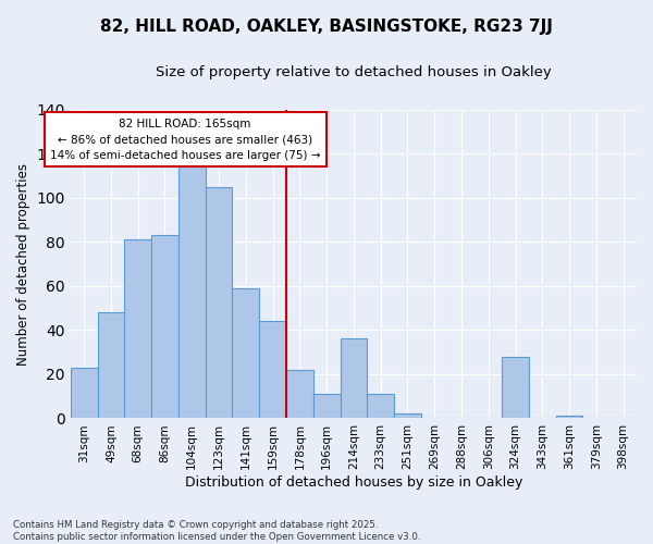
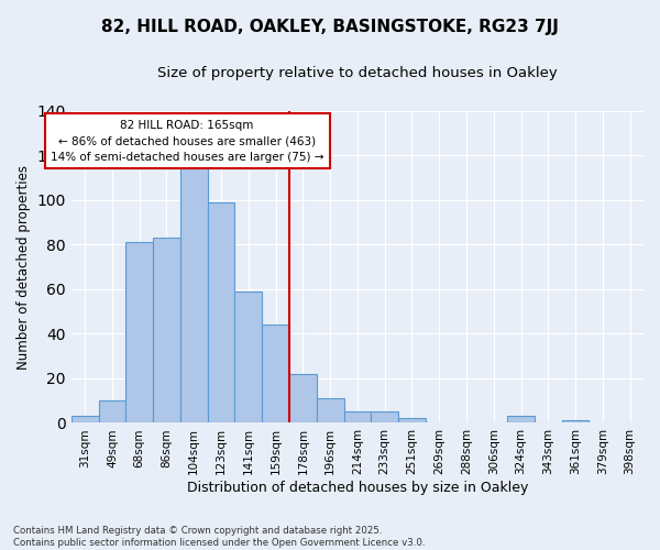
31sqm: 23 -> 3
49sqm: 48 -> 10
123sqm: 105 -> 99
214sqm: 36 -> 5
233sqm: 11 -> 5
324sqm: 28 -> 3
